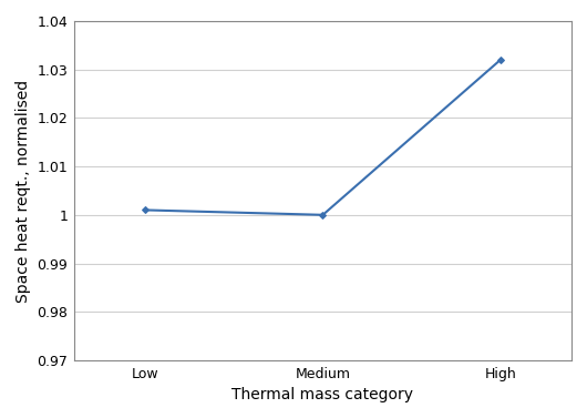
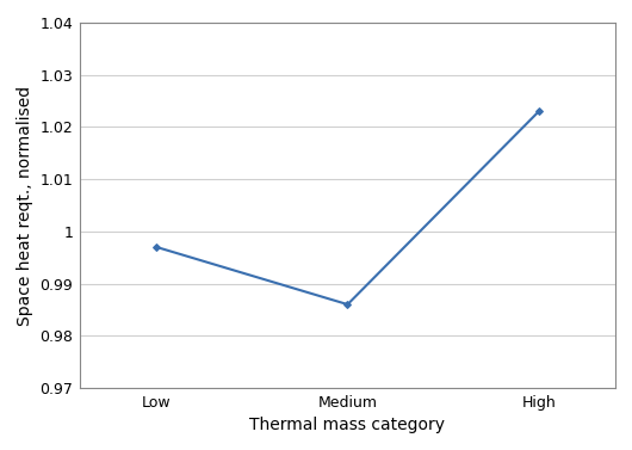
Low: 1.001 -> 0.997
Medium: 1.000 -> 0.986
High: 1.032 -> 1.023
